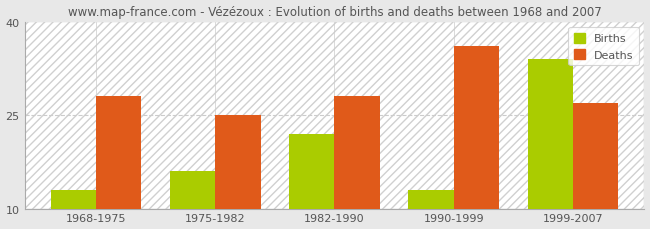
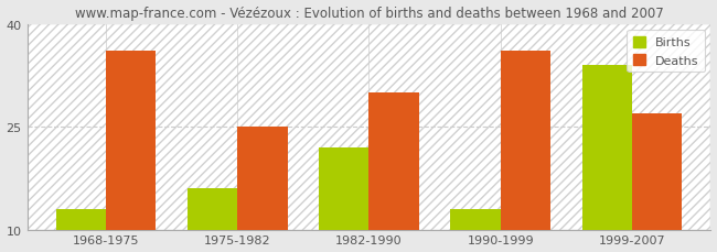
Deaths/1968-1975: 28 -> 36
Deaths/1982-1990: 28 -> 30
